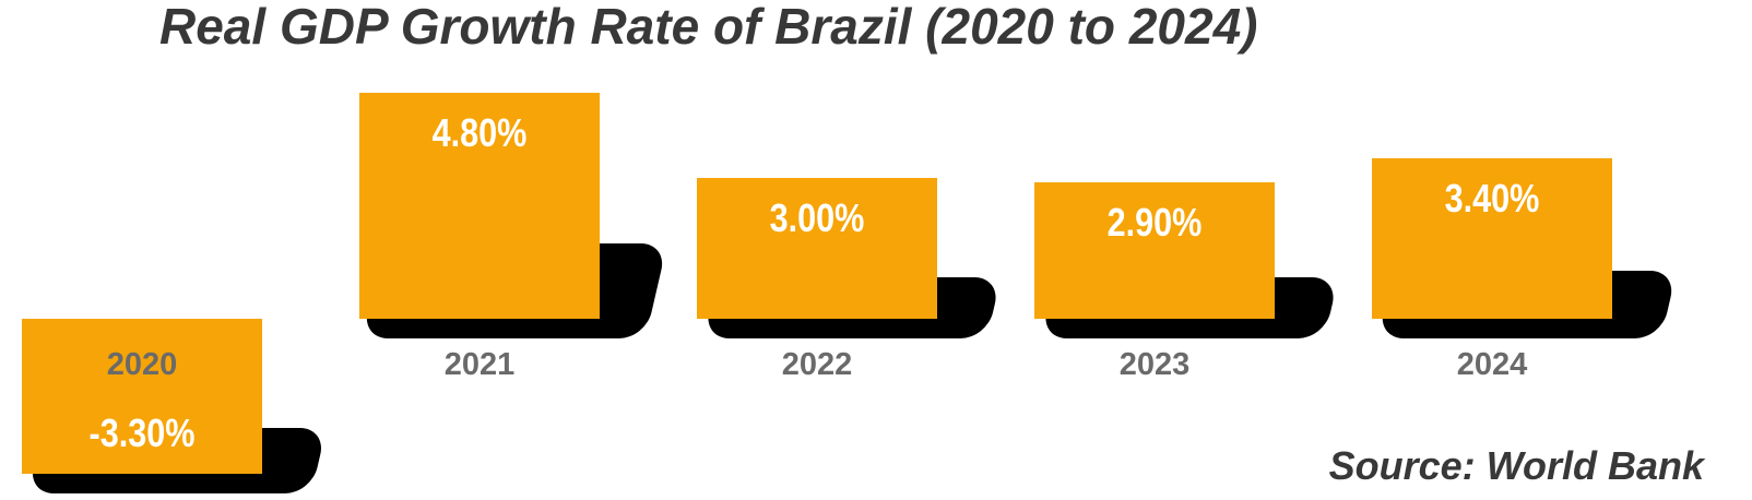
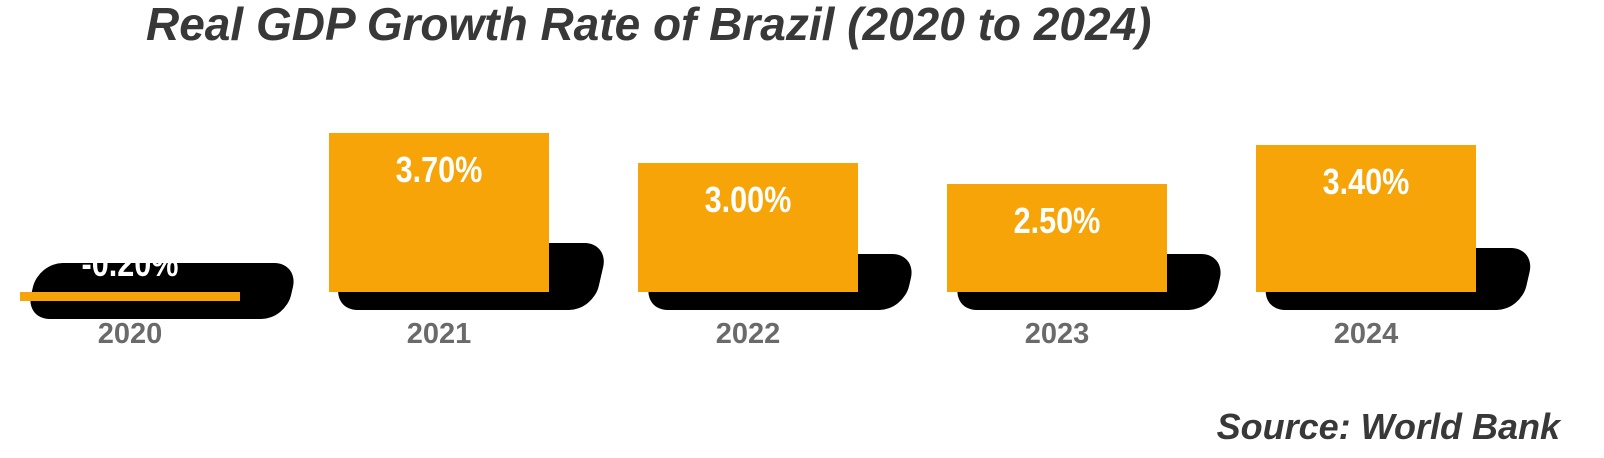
2020: -3.30% -> -0.20%
2021: 4.80% -> 3.70%
2023: 2.90% -> 2.50%
